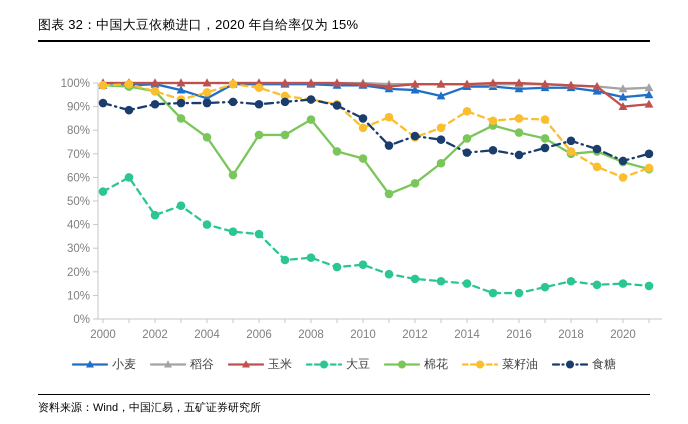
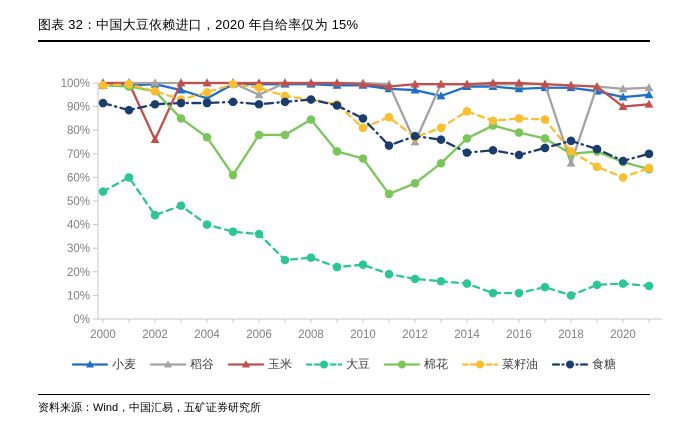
玉米/2002: 100% -> 76%
稻谷/2006: 100% -> 95%
稻谷/2012: 100% -> 75%
稻谷/2018: 99% -> 66%
大豆/2018: 16% -> 10%
